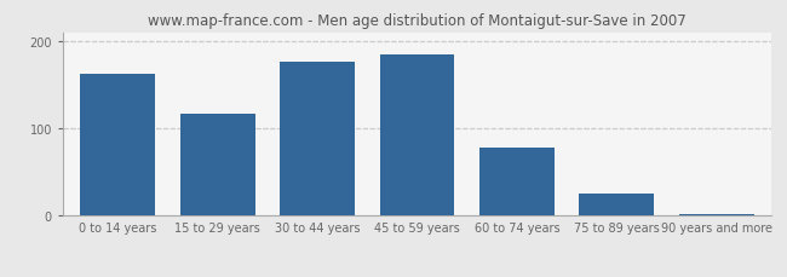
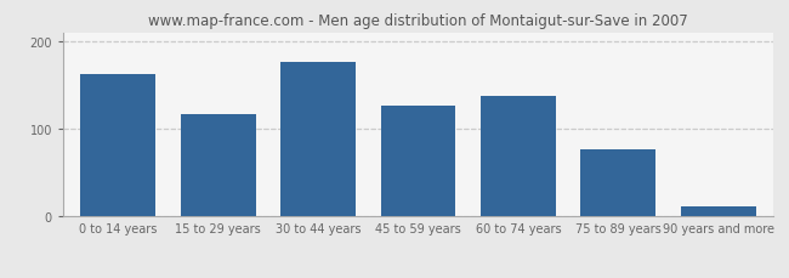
45 to 59 years: 185 -> 126
60 to 74 years: 78 -> 138
75 to 89 years: 25 -> 76
90 years and more: 2 -> 12
